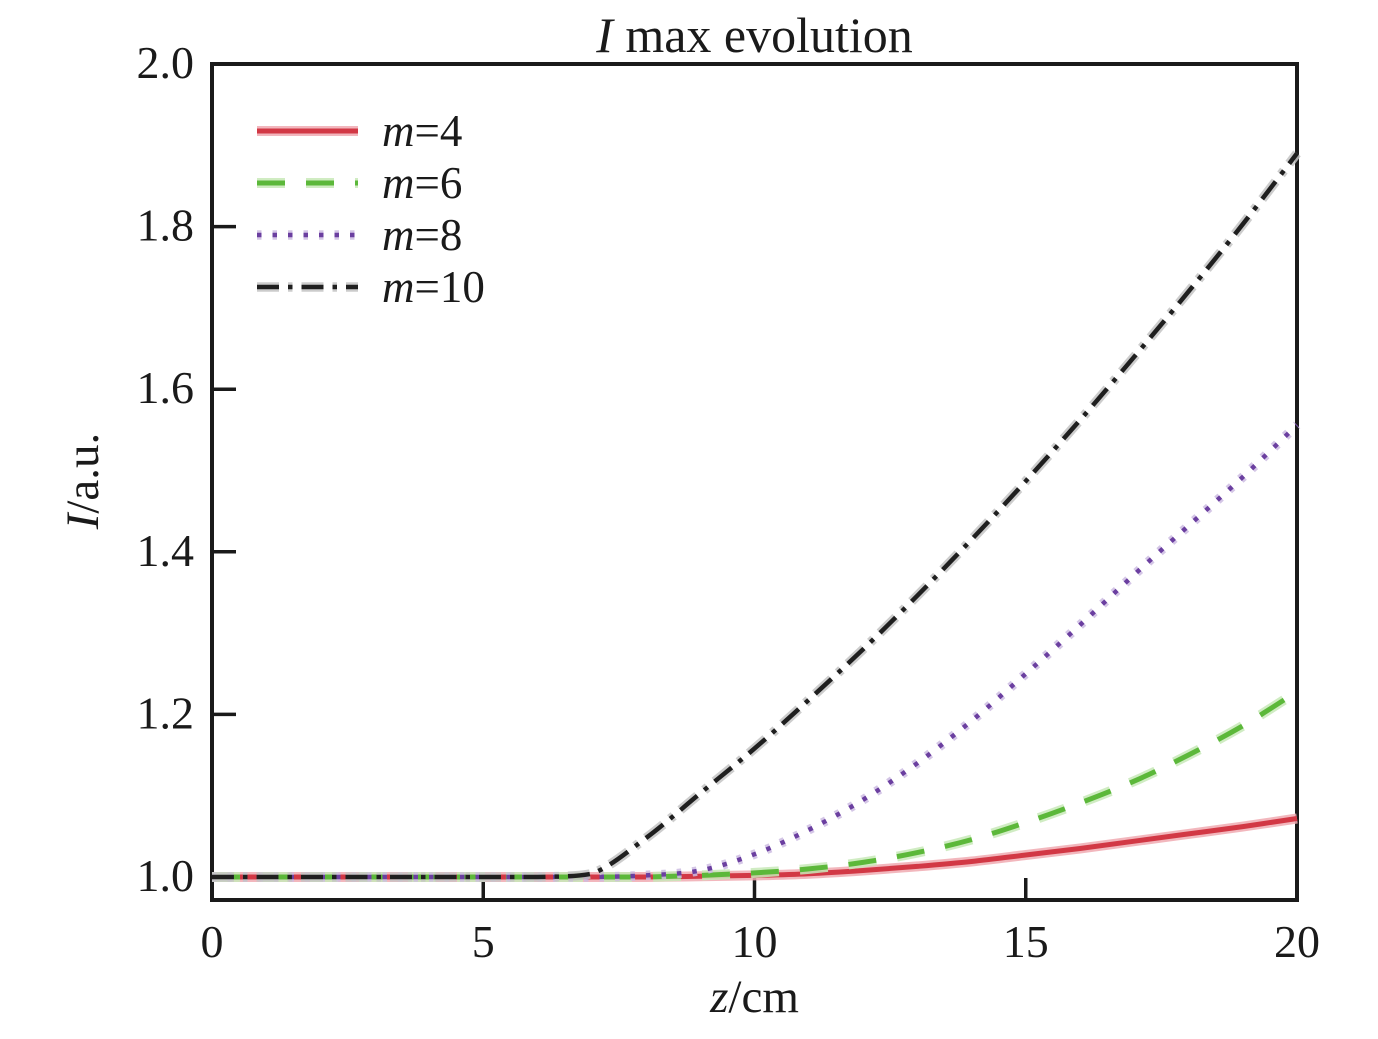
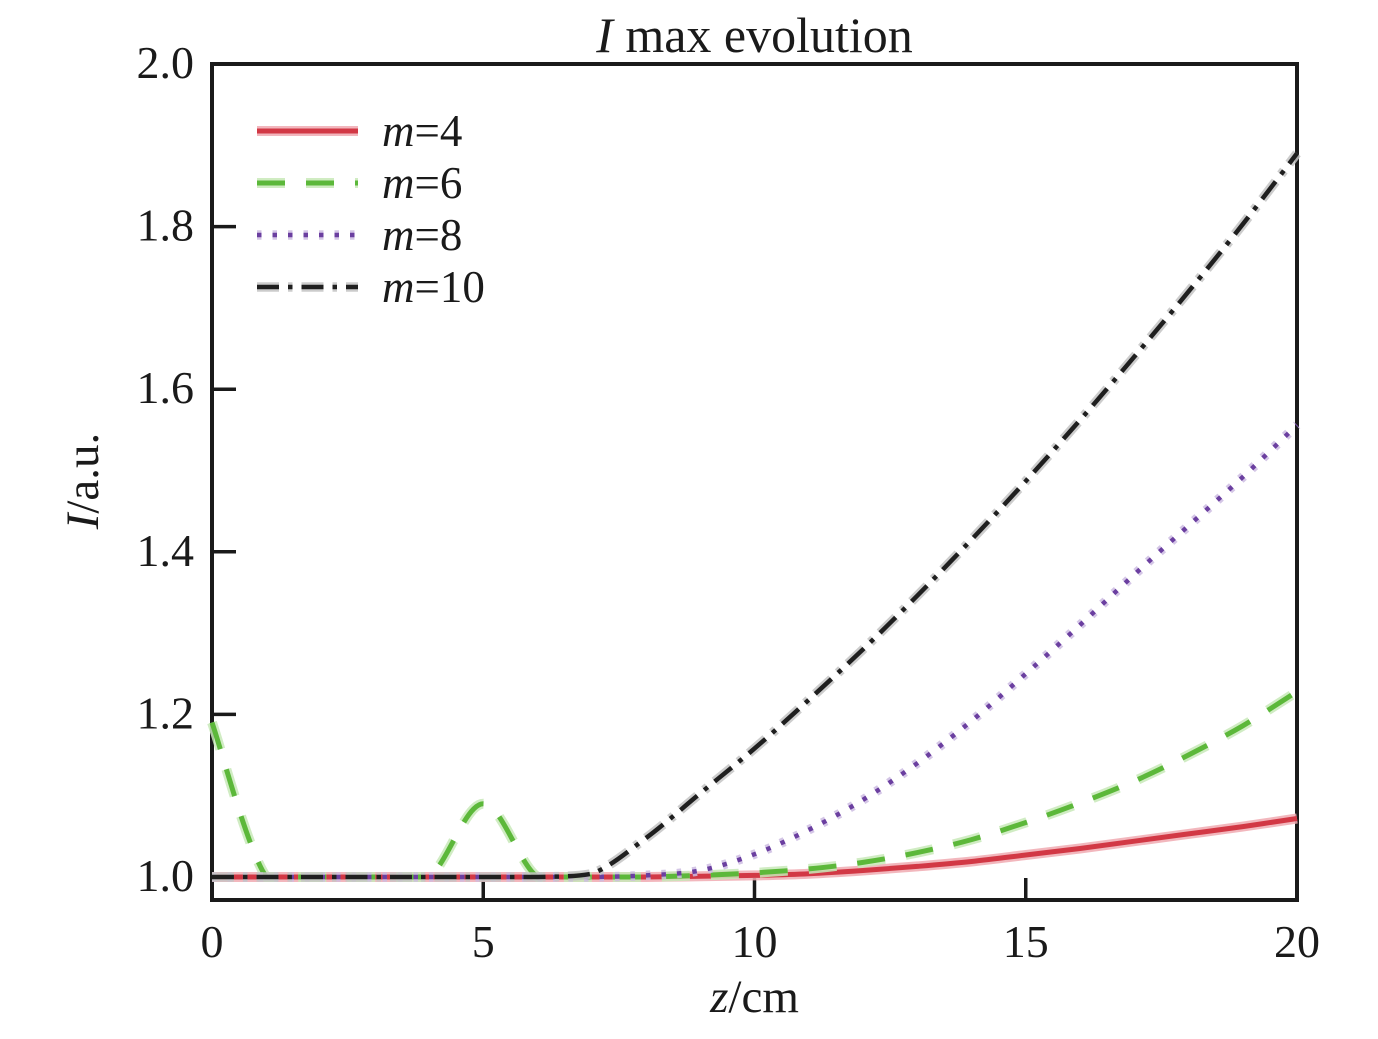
m=6/0: 1.00 -> 1.19
m=6/5: 1.00 -> 1.09
